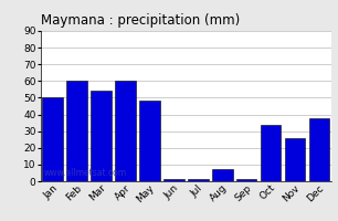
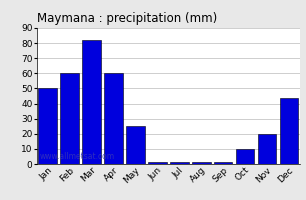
Mar: 54 -> 82
May: 48 -> 25
Aug: 7 -> 1
Oct: 34 -> 10
Nov: 26 -> 20
Dec: 38 -> 44
